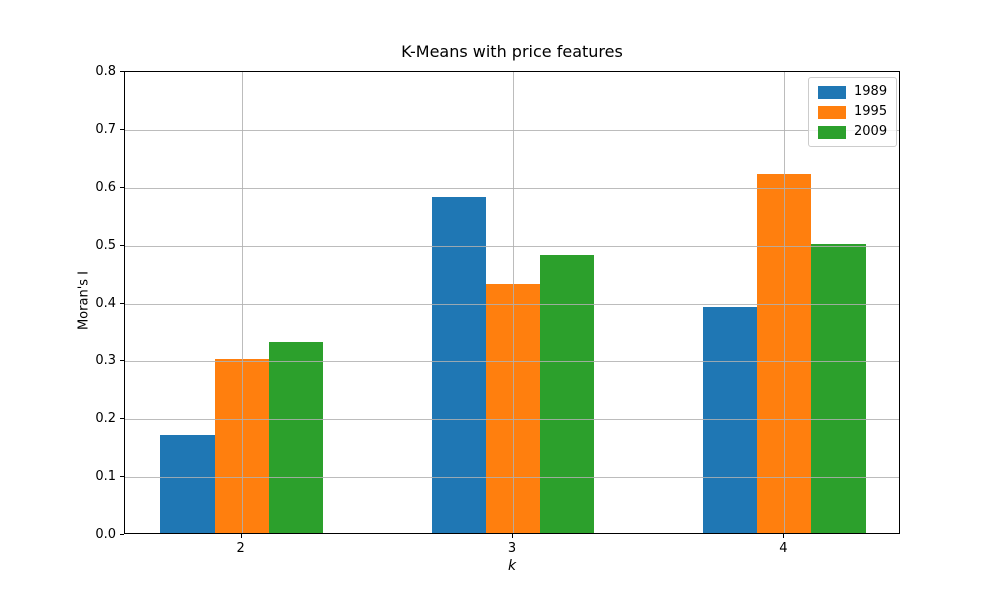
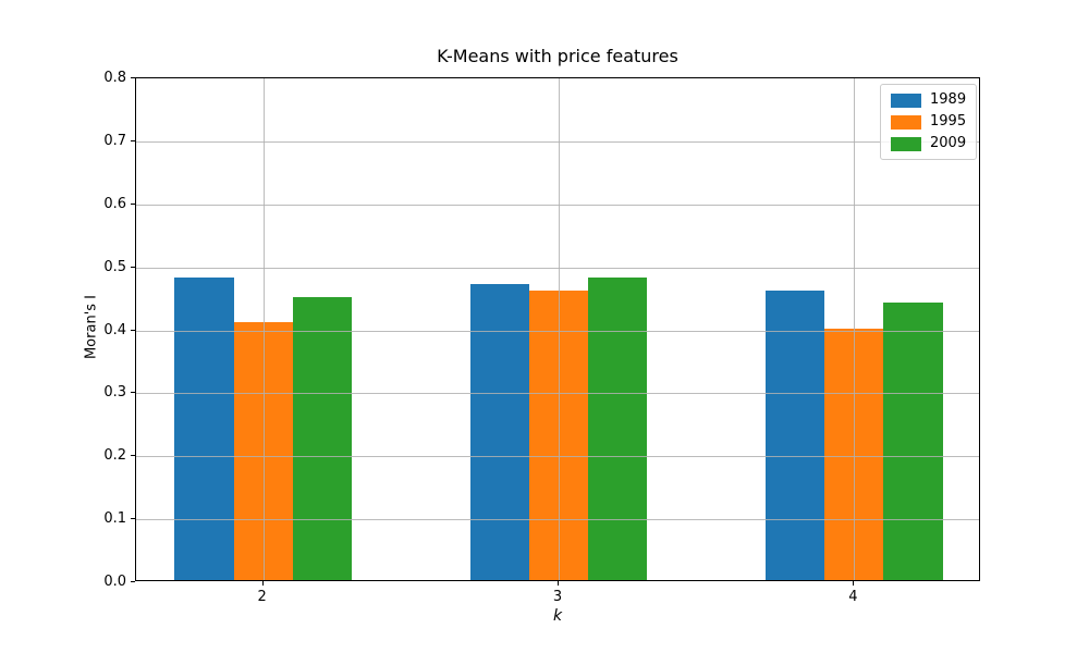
1989/2: 0.17 -> 0.48
1995/2: 0.30 -> 0.41
2009/2: 0.33 -> 0.45
1989/3: 0.58 -> 0.47
1995/3: 0.43 -> 0.46
1989/4: 0.39 -> 0.46
1995/4: 0.62 -> 0.40
2009/4: 0.50 -> 0.44
